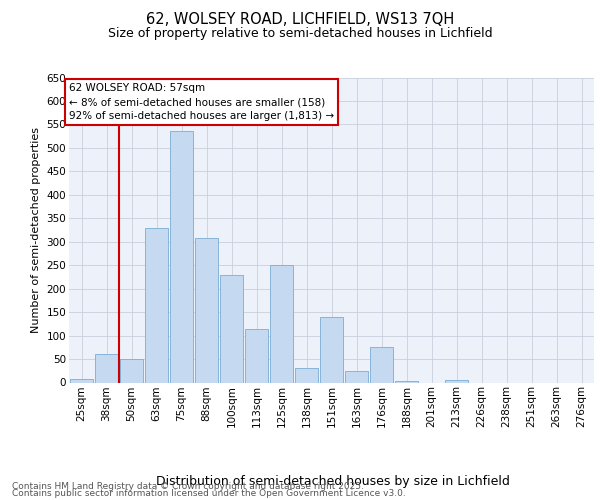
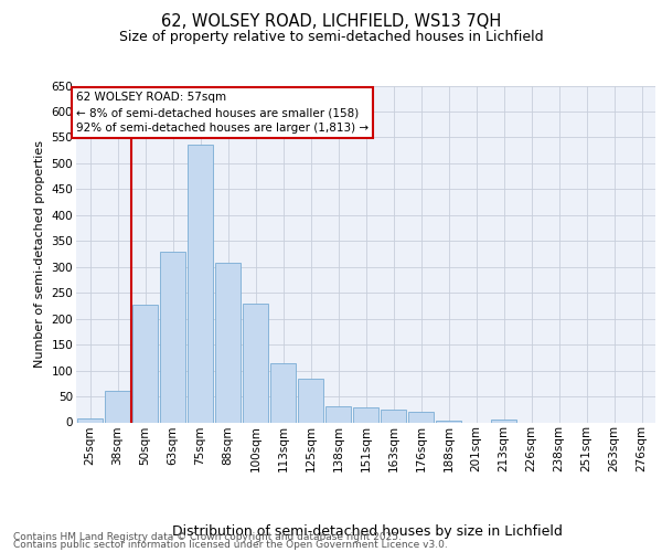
50sqm: 50 -> 228
125sqm: 250 -> 85
151sqm: 140 -> 28
176sqm: 75 -> 20
